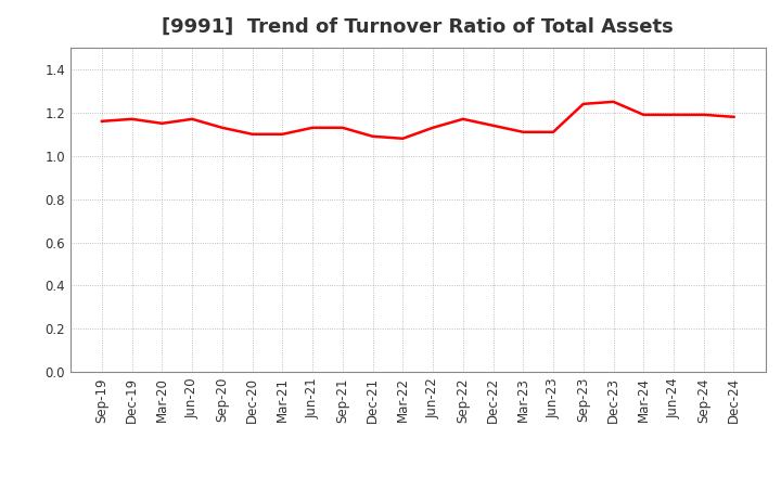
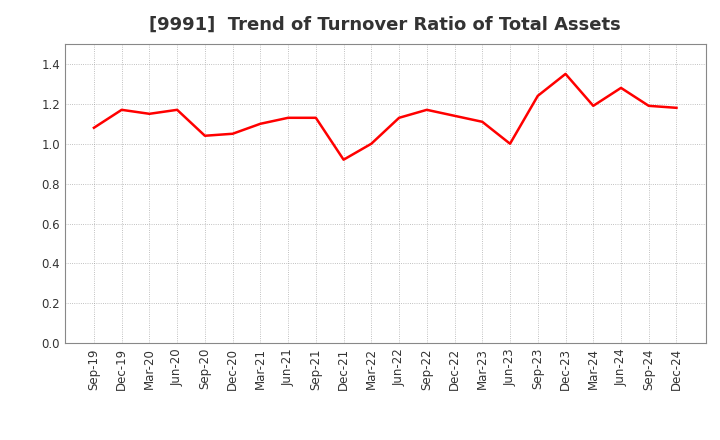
Sep-19: 1.16 -> 1.08
Sep-20: 1.13 -> 1.04
Dec-20: 1.10 -> 1.05
Dec-21: 1.09 -> 0.92
Mar-22: 1.08 -> 1.00
Jun-23: 1.11 -> 1.00
Dec-23: 1.25 -> 1.35
Jun-24: 1.19 -> 1.28
